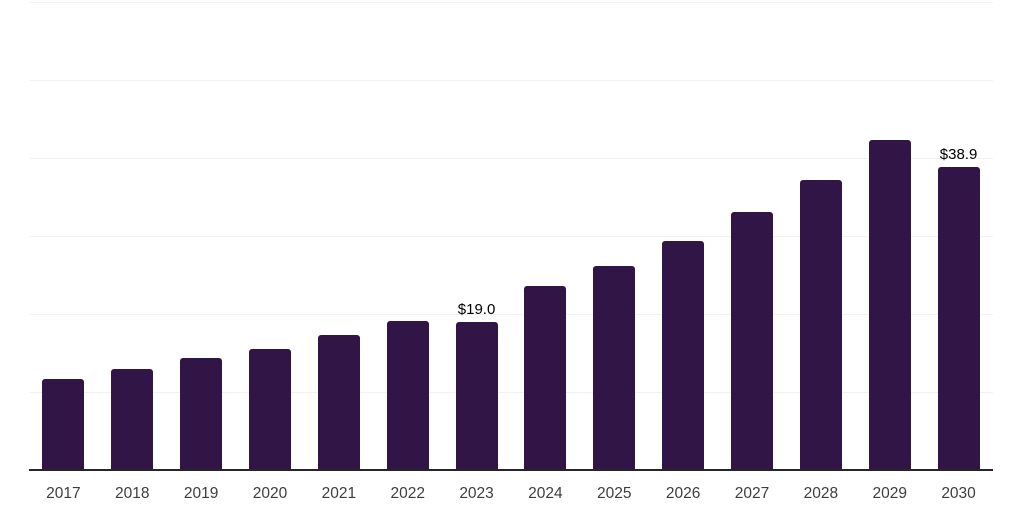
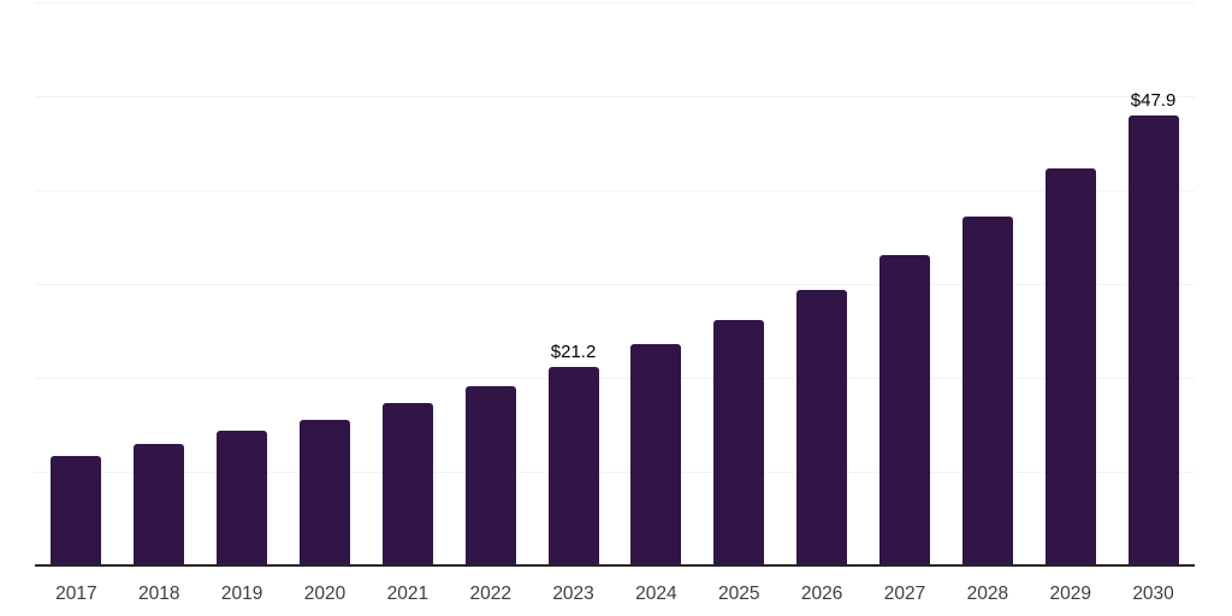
2023: $19.0 -> $21.2
2030: $38.9 -> $47.9
